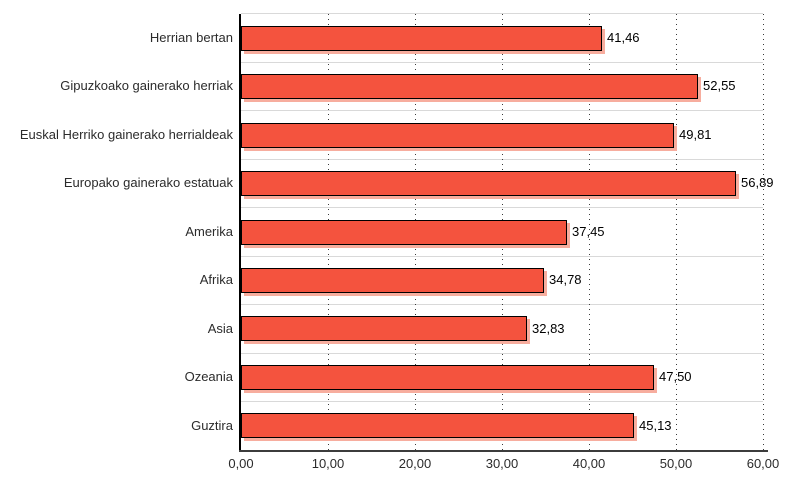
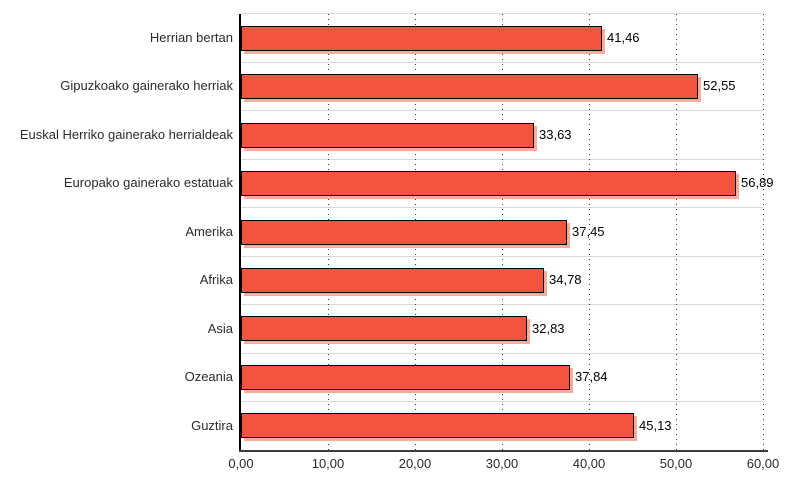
Euskal Herriko gainerako herrialdeak: 49,81 -> 33,63
Ozeania: 47,50 -> 37,84
